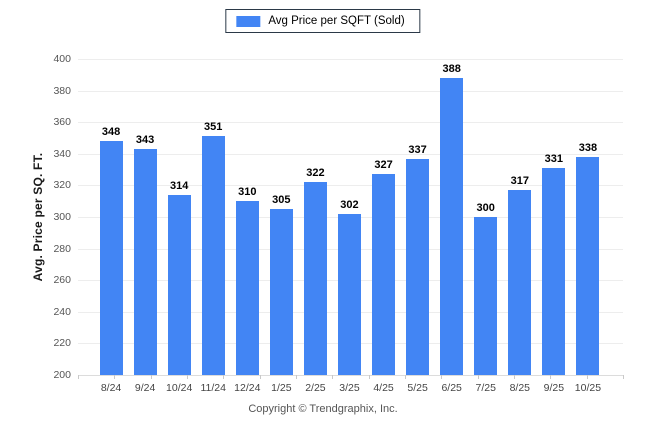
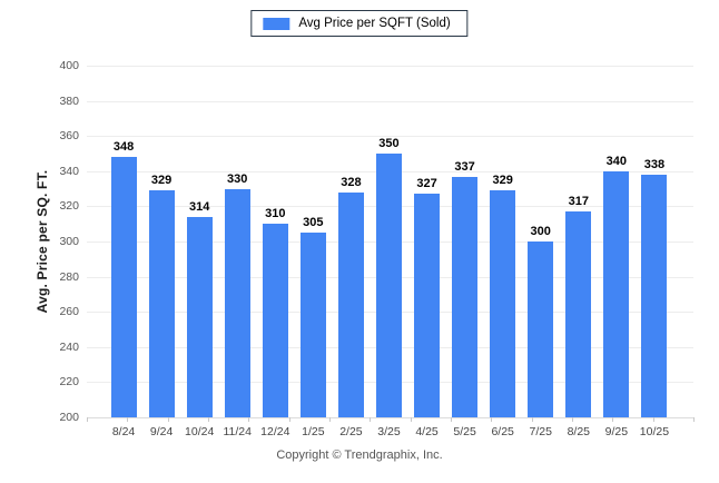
9/24: 343 -> 329
11/24: 351 -> 330
2/25: 322 -> 328
3/25: 302 -> 350
6/25: 388 -> 329
9/25: 331 -> 340
